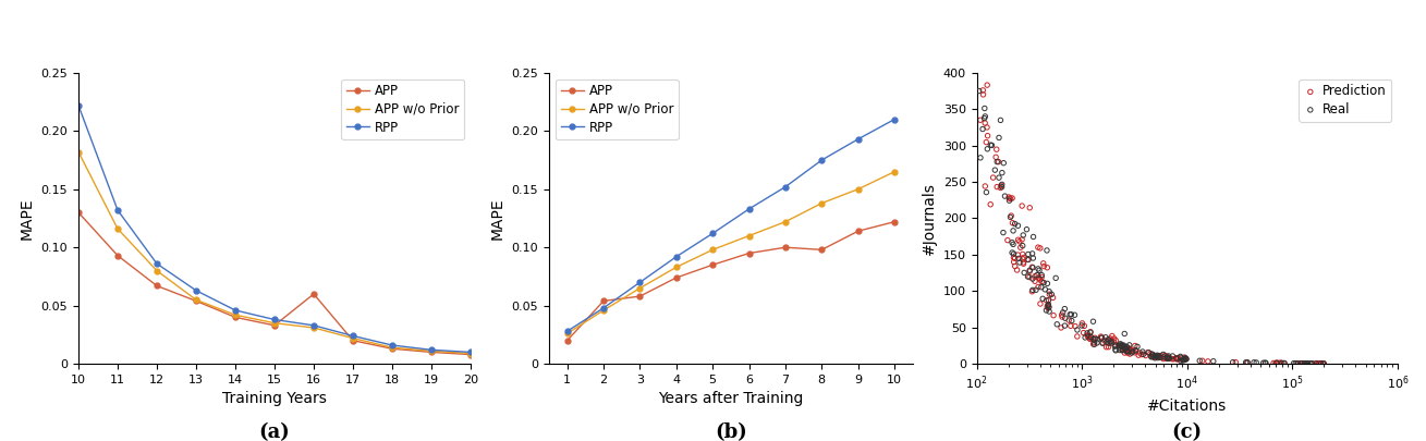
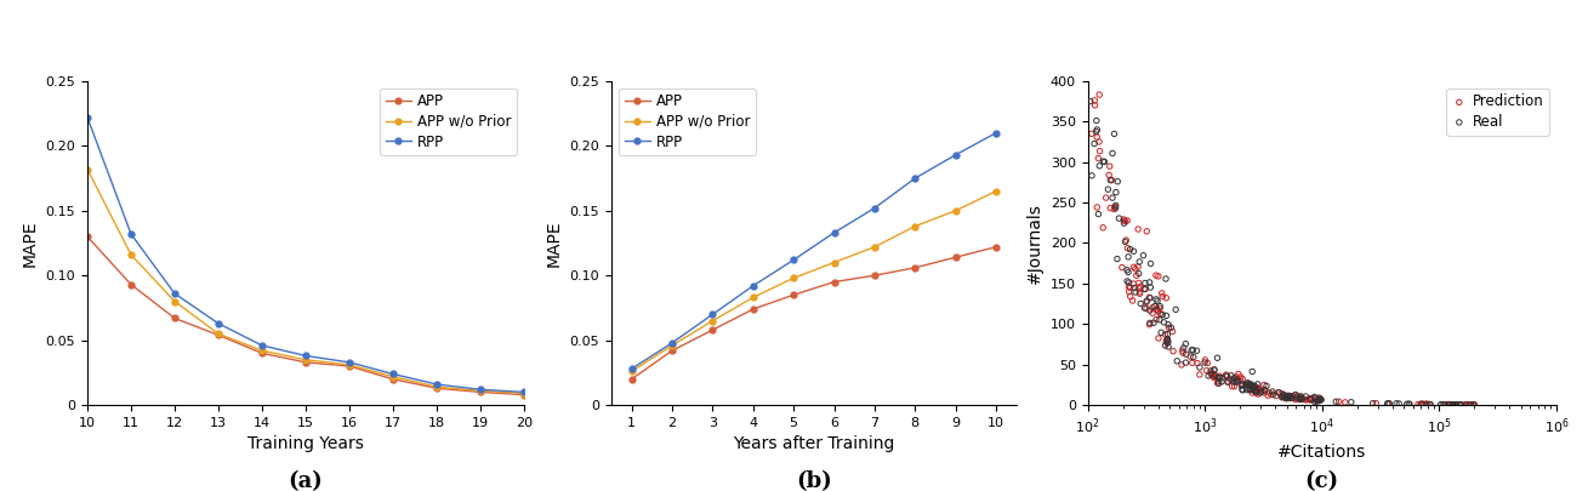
APP/16: 0.060 -> 0.030
APP/2: 0.054 -> 0.042
APP/8: 0.098 -> 0.106
